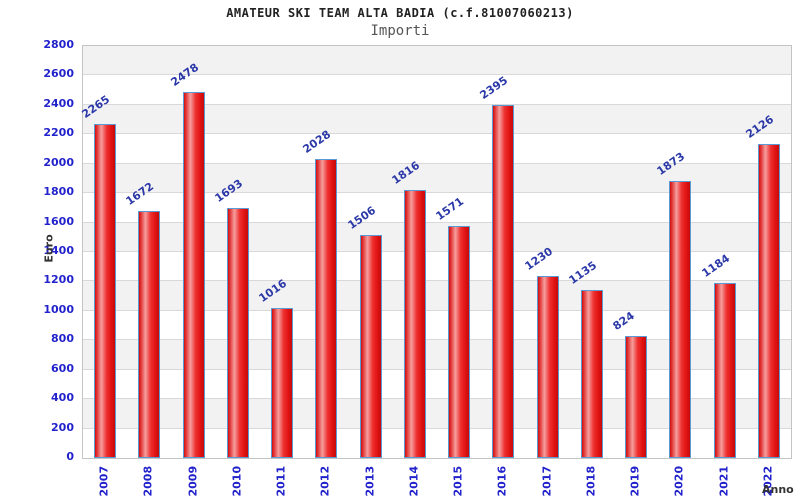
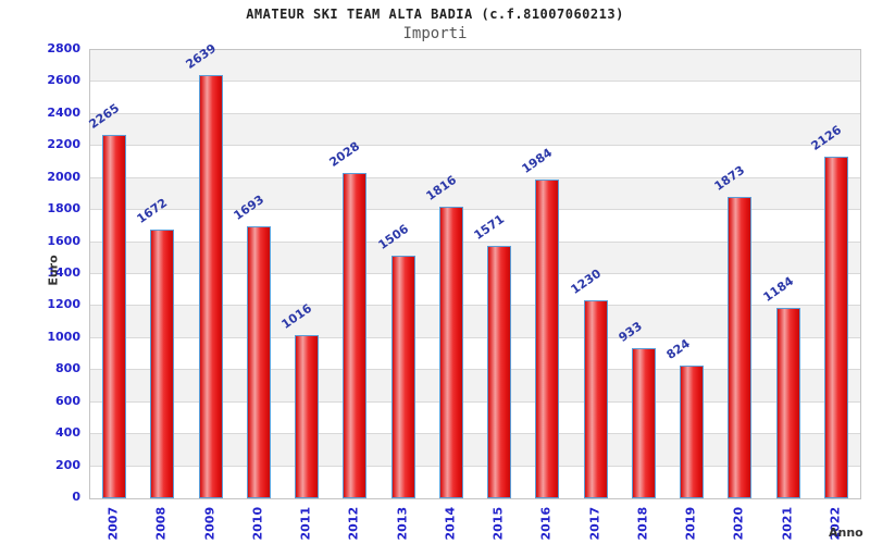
2009: 2478 -> 2639
2016: 2395 -> 1984
2018: 1135 -> 933
